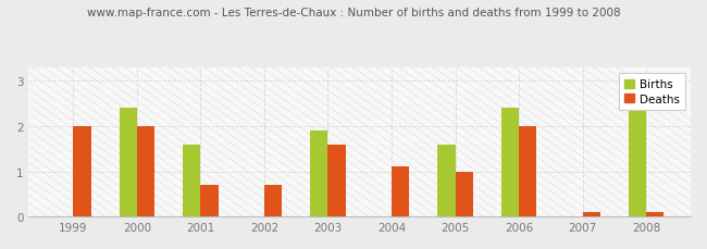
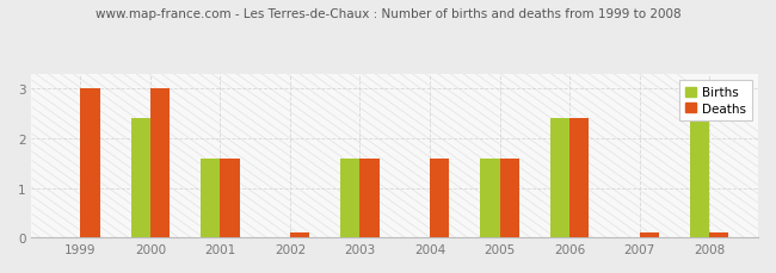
Deaths/1999: 2.0 -> 3.0
Deaths/2000: 2.0 -> 3.0
Deaths/2001: 0.7 -> 1.6
Deaths/2002: 0.7 -> 0.1
Births/2003: 1.9 -> 1.6
Deaths/2004: 1.1 -> 1.6
Deaths/2005: 1.0 -> 1.6
Deaths/2006: 2.0 -> 2.4
